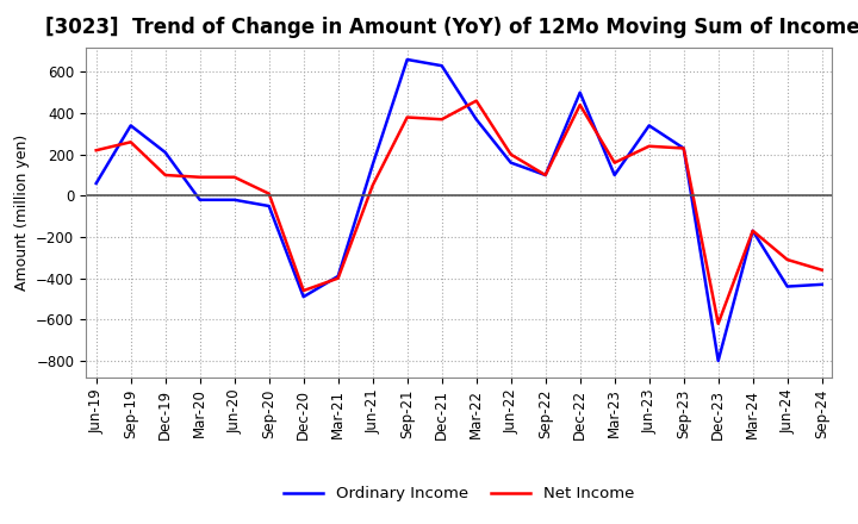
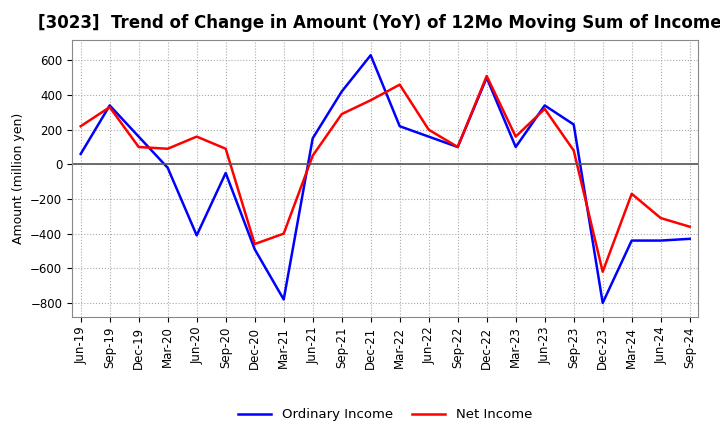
Net Income/Sep-19: 260 -> 330
Ordinary Income/Dec-19: 210 -> 160
Ordinary Income/Jun-20: -20 -> -410
Net Income/Jun-20: 90 -> 160
Net Income/Sep-20: 10 -> 90
Ordinary Income/Mar-21: -390 -> -780
Ordinary Income/Sep-21: 660 -> 420
Net Income/Sep-21: 380 -> 290
Ordinary Income/Mar-22: 370 -> 220
Net Income/Dec-22: 440 -> 510
Net Income/Jun-23: 240 -> 320
Net Income/Sep-23: 230 -> 80
Ordinary Income/Mar-24: -170 -> -440
